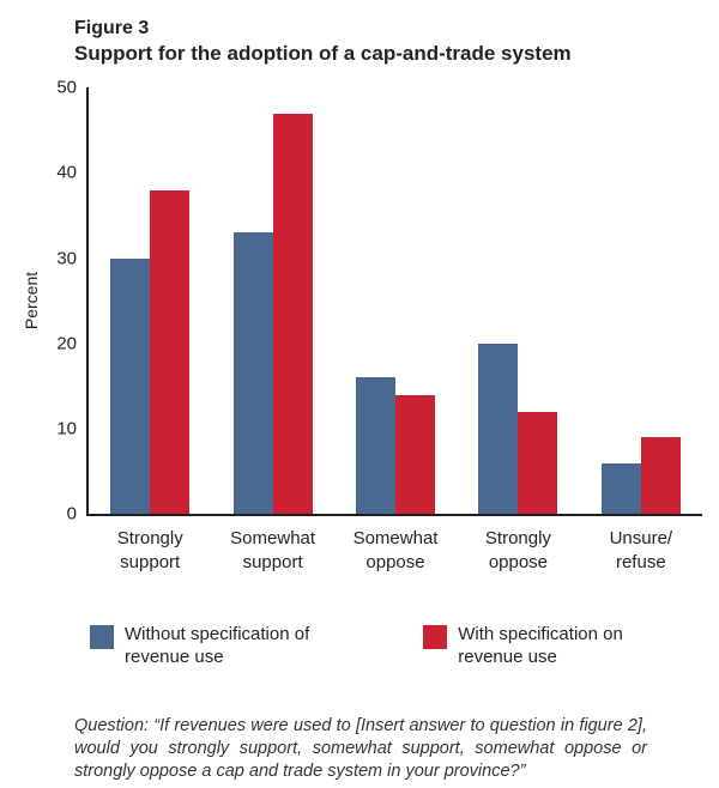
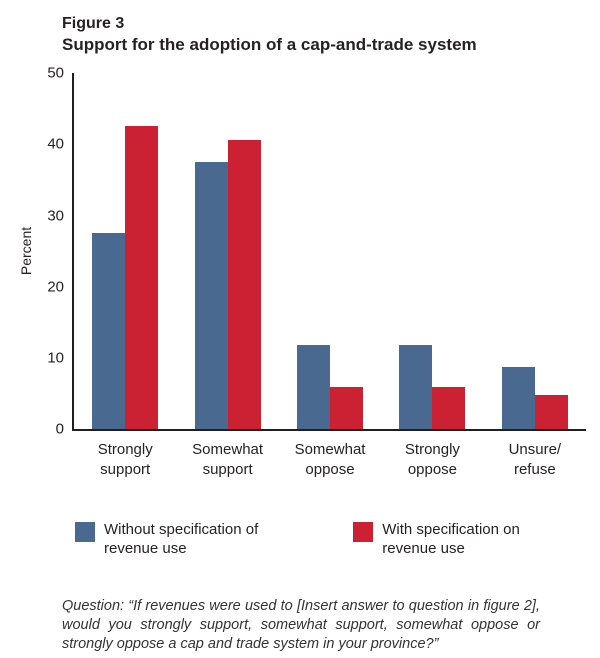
Without specification of revenue use/Strongly support: 30 -> 28
With specification on revenue use/Strongly support: 38 -> 43
Without specification of revenue use/Somewhat support: 33 -> 38
With specification on revenue use/Somewhat support: 47 -> 41
Without specification of revenue use/Somewhat oppose: 16 -> 12
With specification on revenue use/Somewhat oppose: 14 -> 6
Without specification of revenue use/Strongly oppose: 20 -> 12
With specification on revenue use/Strongly oppose: 12 -> 6
Without specification of revenue use/Unsure/refuse: 6 -> 9
With specification on revenue use/Unsure/refuse: 9 -> 5
